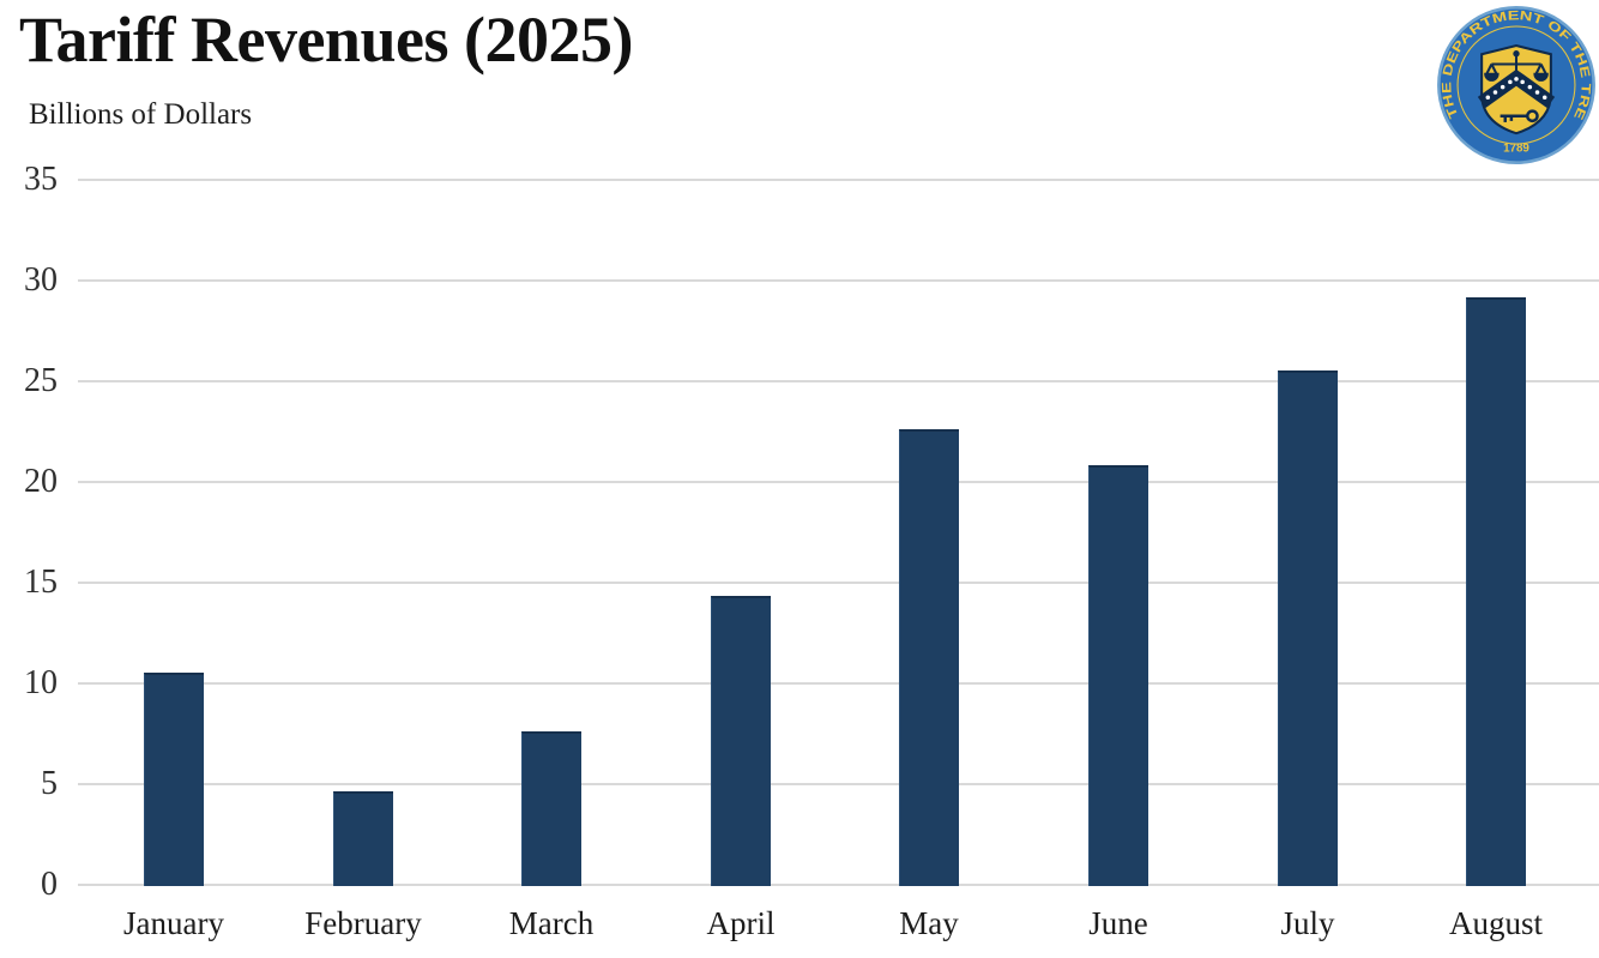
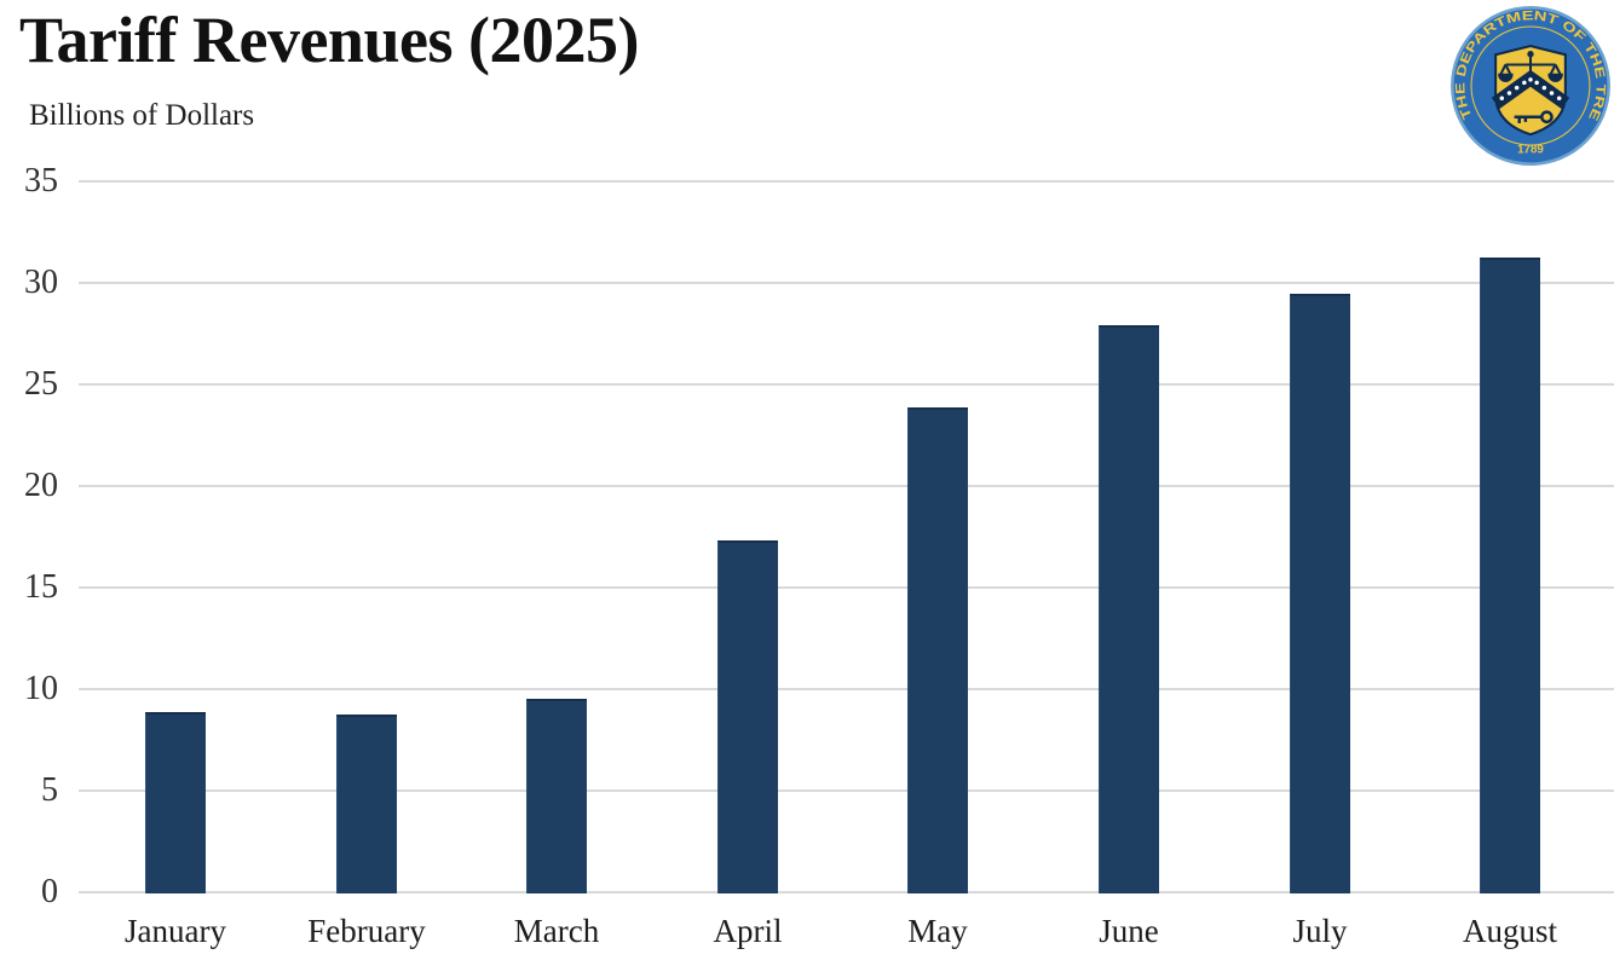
January: 10.6 -> 8.9
February: 4.7 -> 8.8
March: 7.7 -> 9.6
April: 14.4 -> 17.4
May: 22.7 -> 23.9
June: 20.9 -> 28.0
July: 25.6 -> 29.5
August: 29.2 -> 31.3
